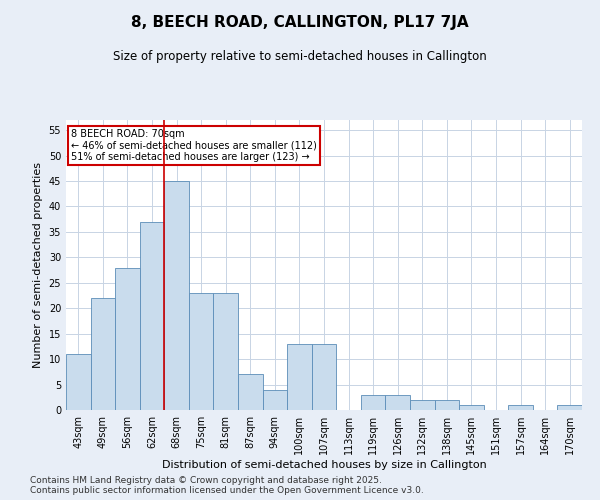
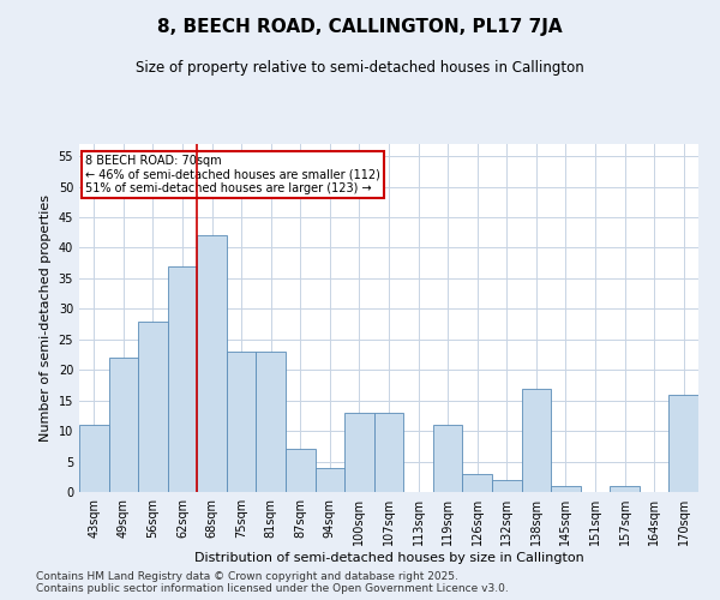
68sqm: 45 -> 42
119sqm: 3 -> 11
138sqm: 2 -> 17
170sqm: 1 -> 16
